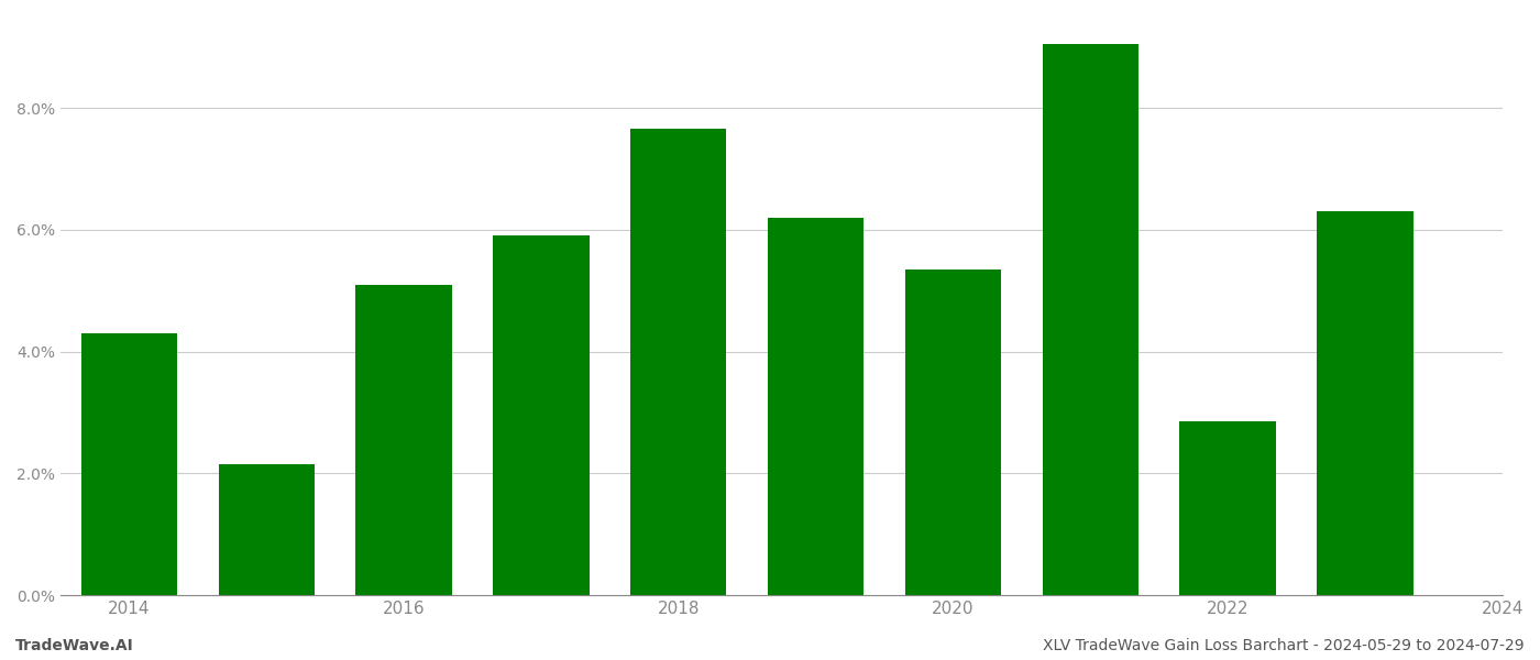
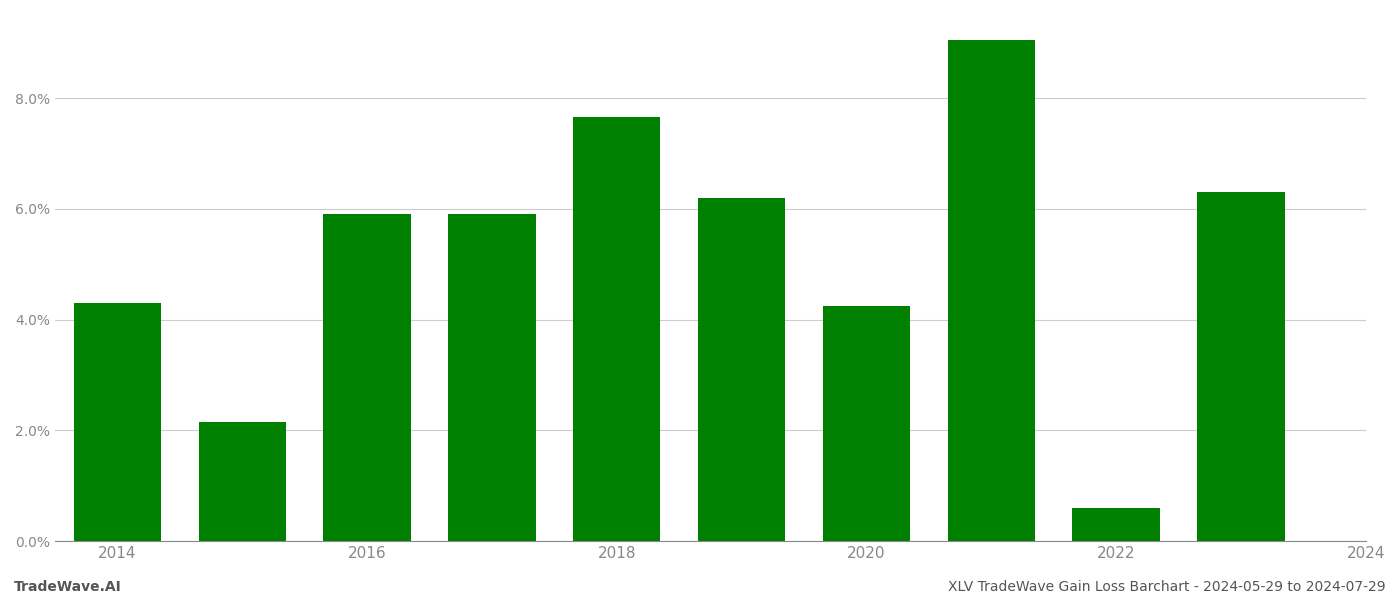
2016: 5.10% -> 5.90%
2020: 5.34% -> 4.25%
2022: 2.86% -> 0.60%
